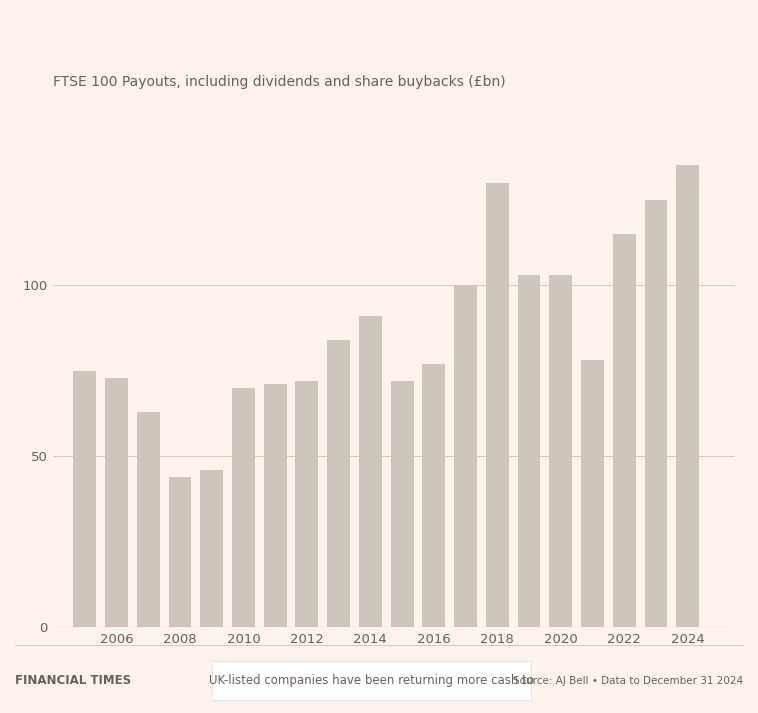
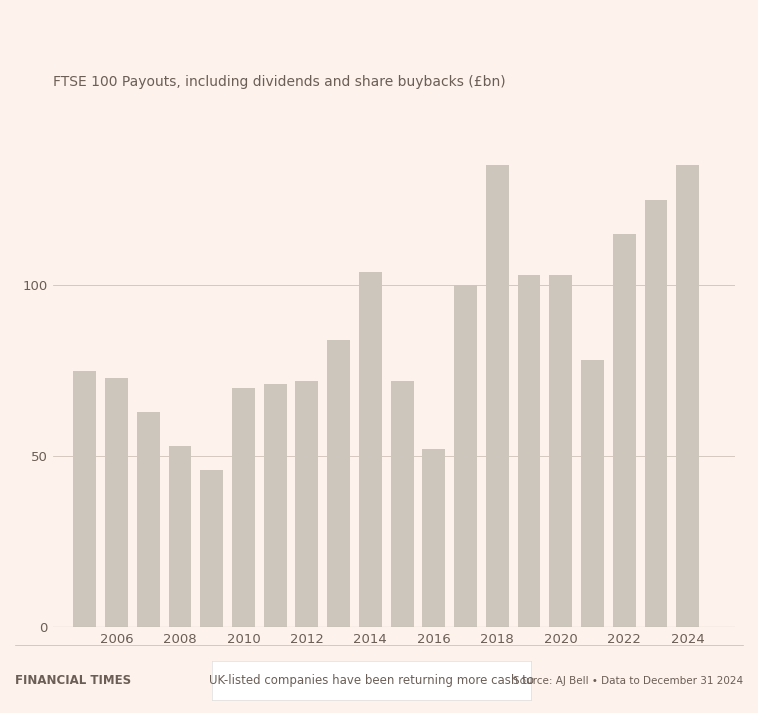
2008: 44 -> 53
2014: 91 -> 104
2016: 77 -> 52
2018: 130 -> 135
